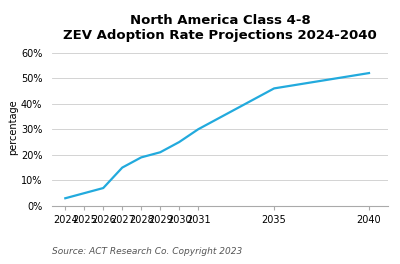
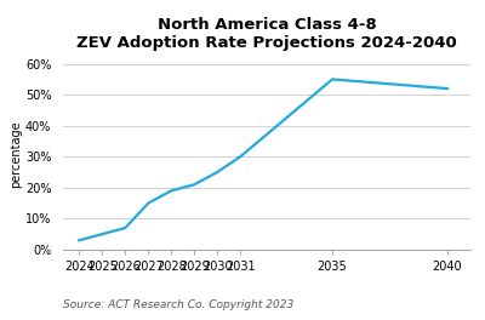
2035: 46% -> 55%
